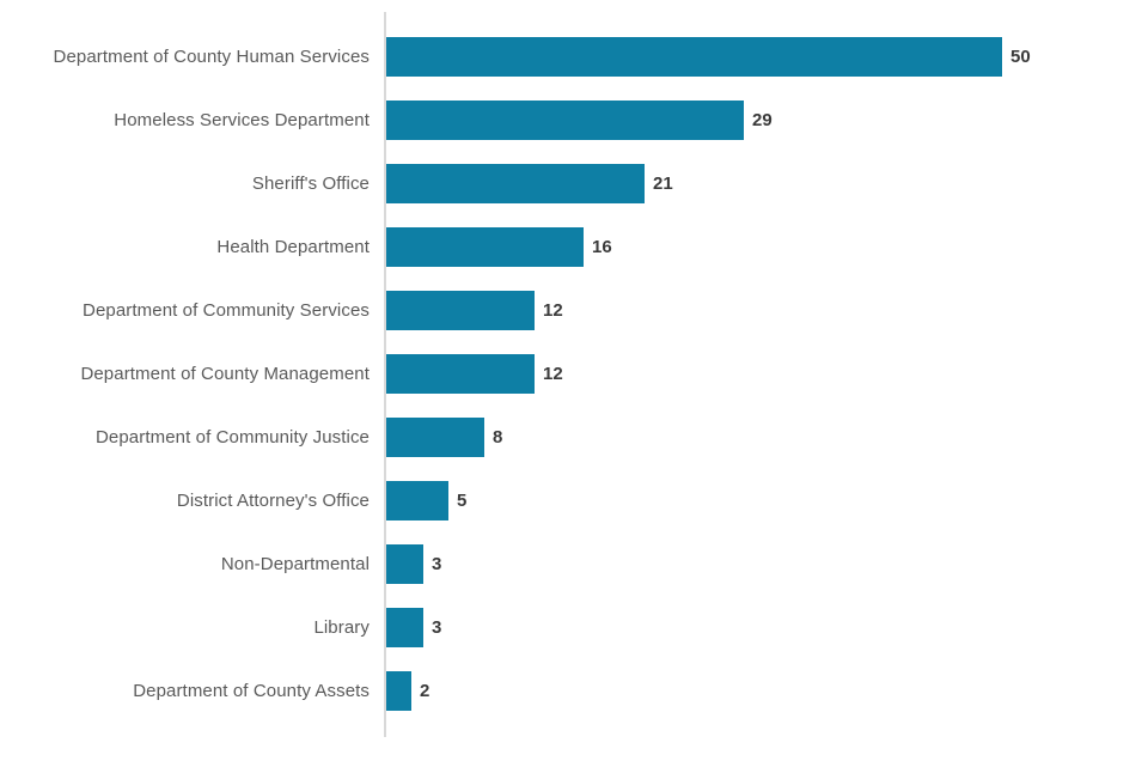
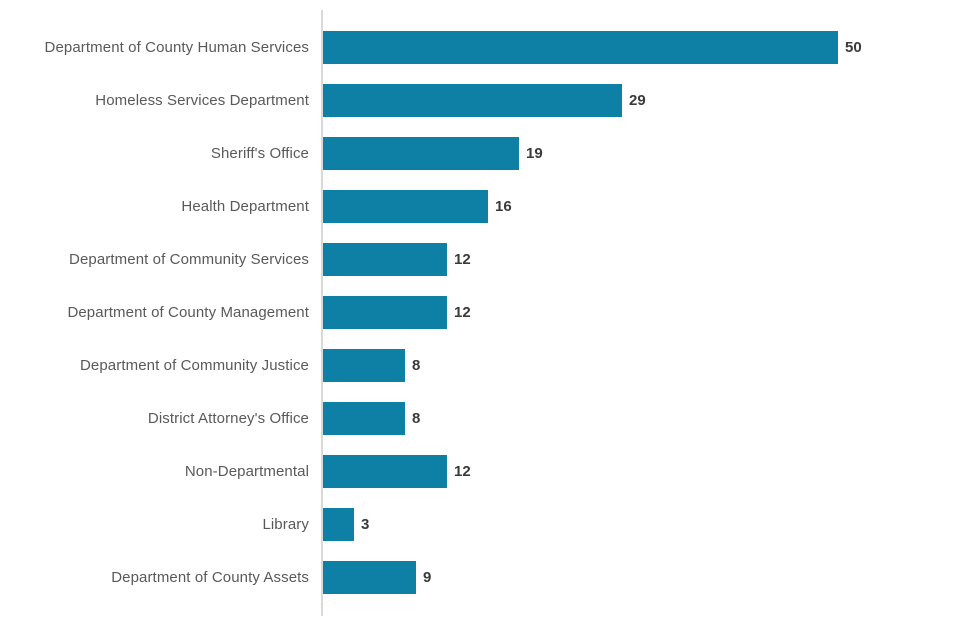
Sheriff's Office: 21 -> 19
District Attorney's Office: 5 -> 8
Non-Departmental: 3 -> 12
Department of County Assets: 2 -> 9
